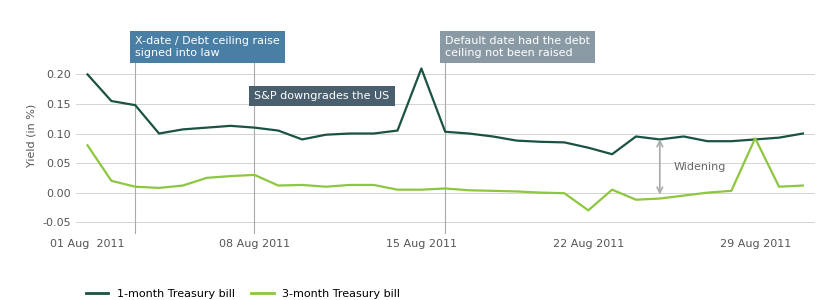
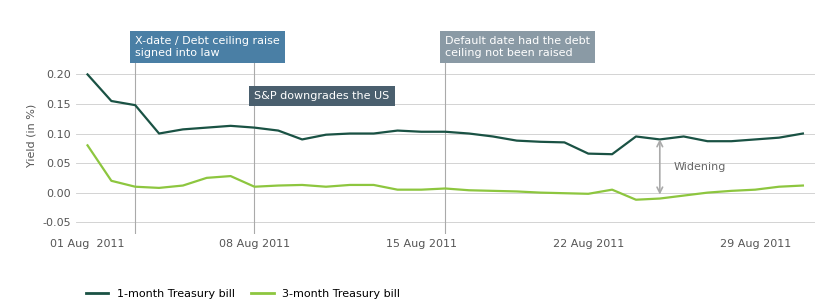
3-month Treasury bill/08 Aug 2011: 0.030 -> 0.010
1-month Treasury bill/15 Aug 2011: 0.210 -> 0.103
1-month Treasury bill/22 Aug 2011: 0.076 -> 0.066
3-month Treasury bill/22 Aug 2011: -0.030 -> -0.002
3-month Treasury bill/29 Aug 2011: 0.092 -> 0.005
